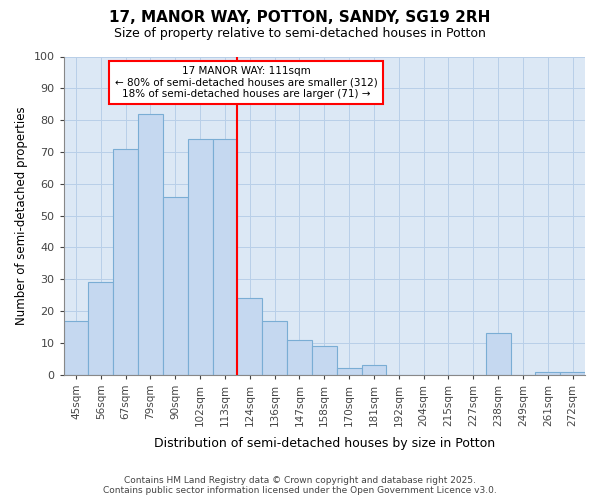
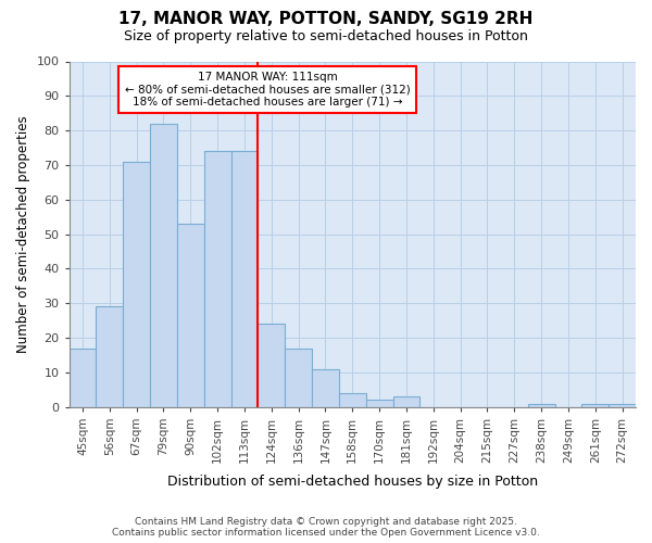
90sqm: 56 -> 53
158sqm: 9 -> 4
238sqm: 13 -> 1
